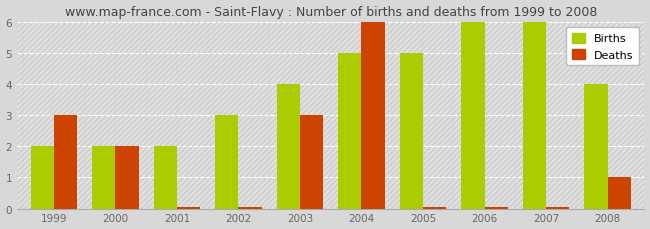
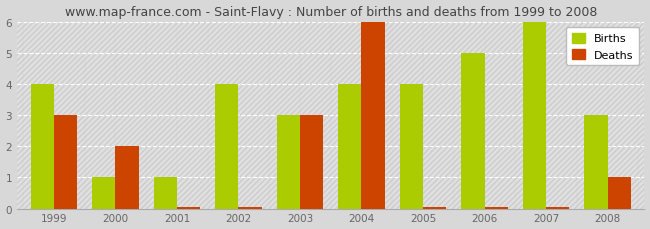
Births/1999: 2 -> 4
Births/2000: 2 -> 1
Births/2001: 2 -> 1
Births/2002: 3 -> 4
Births/2003: 4 -> 3
Births/2004: 5 -> 4
Births/2005: 5 -> 4
Births/2006: 6 -> 5
Births/2008: 4 -> 3
